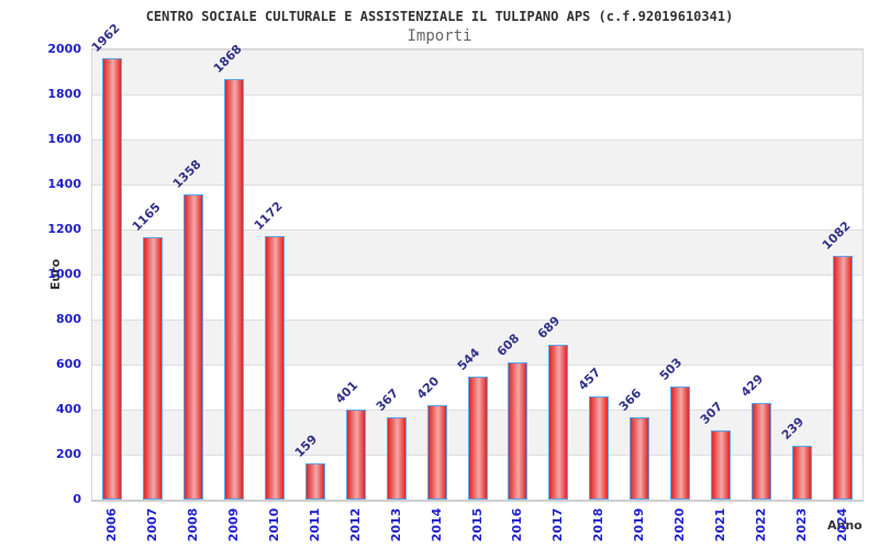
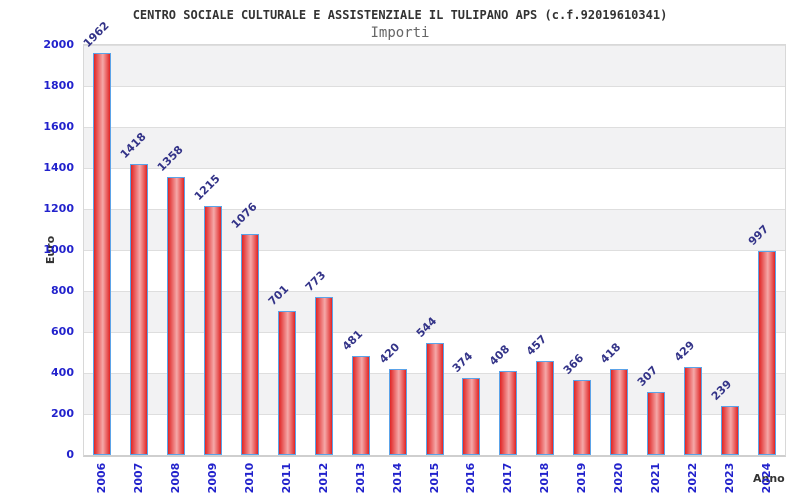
2007: 1165 -> 1418
2009: 1868 -> 1215
2010: 1172 -> 1076
2011: 159 -> 701
2012: 401 -> 773
2013: 367 -> 481
2016: 608 -> 374
2017: 689 -> 408
2020: 503 -> 418
2024: 1082 -> 997
